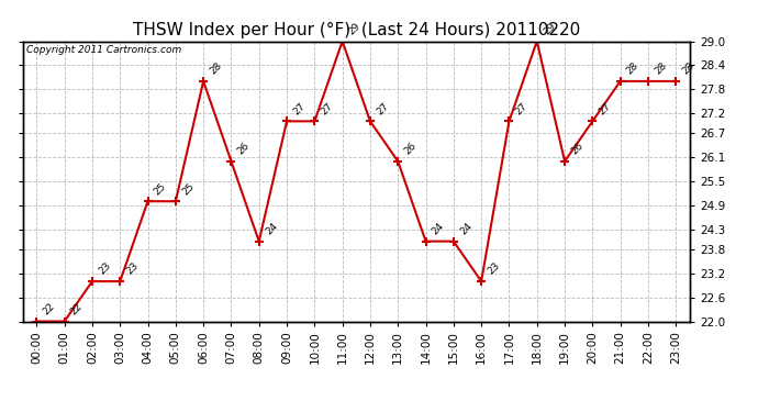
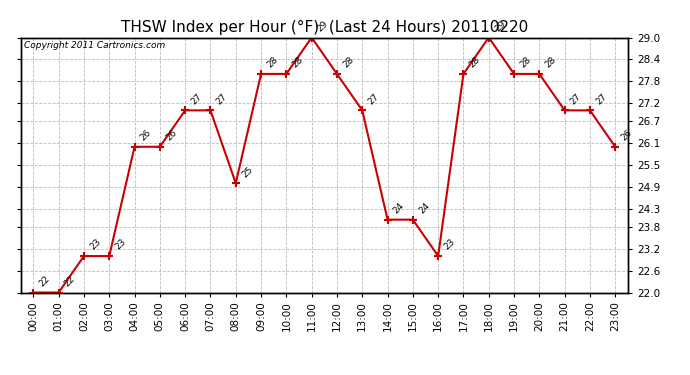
04:00: 25 -> 26
05:00: 25 -> 26
06:00: 28 -> 27
07:00: 26 -> 27
08:00: 24 -> 25
09:00: 27 -> 28
10:00: 27 -> 28
12:00: 27 -> 28
13:00: 26 -> 27
17:00: 27 -> 28
19:00: 26 -> 28
20:00: 27 -> 28
21:00: 28 -> 27
22:00: 28 -> 27
23:00: 28 -> 26
